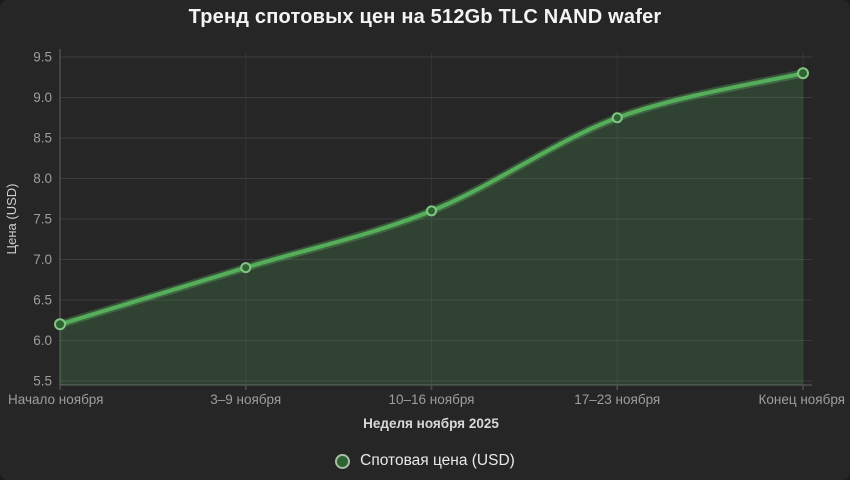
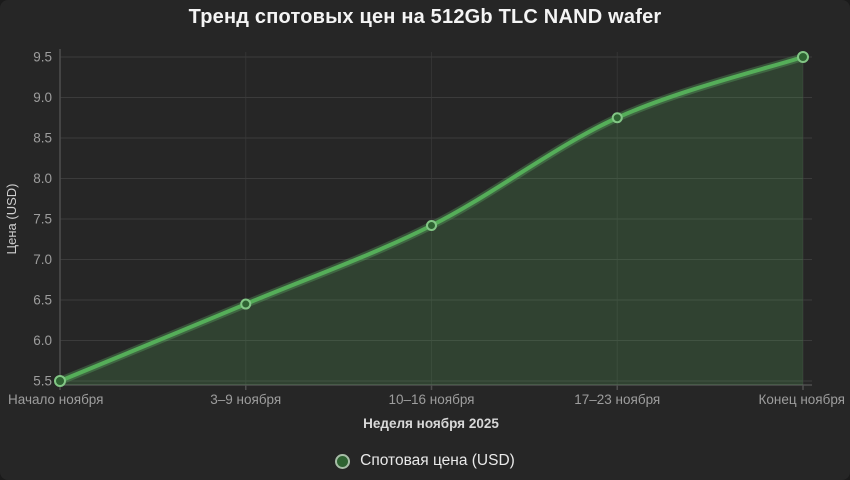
Начало ноября: 6.2 -> 5.5
3–9 ноября: 6.9 -> 6.5
10–16 ноября: 7.6 -> 7.4
Конец ноября: 9.3 -> 9.5
